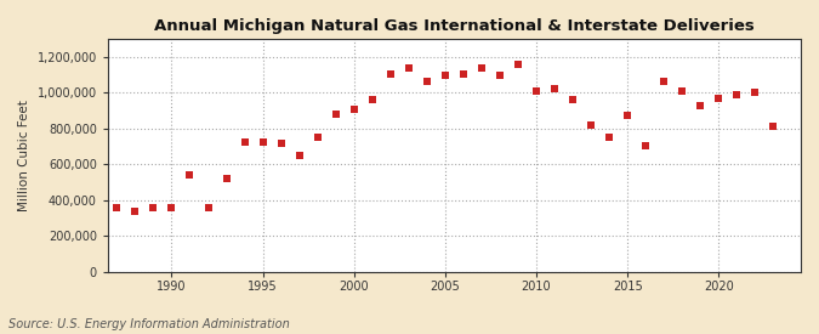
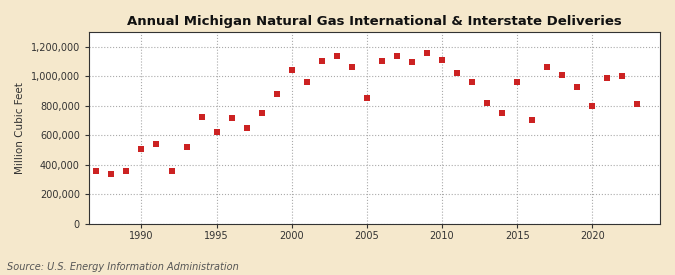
1990: 360,000 -> 510,000
1995: 720,000 -> 620,000
2000: 910,000 -> 1,040,000
2005: 1,100,000 -> 850,000
2010: 1,010,000 -> 1,110,000
2015: 880,000 -> 960,000
2020: 970,000 -> 800,000
